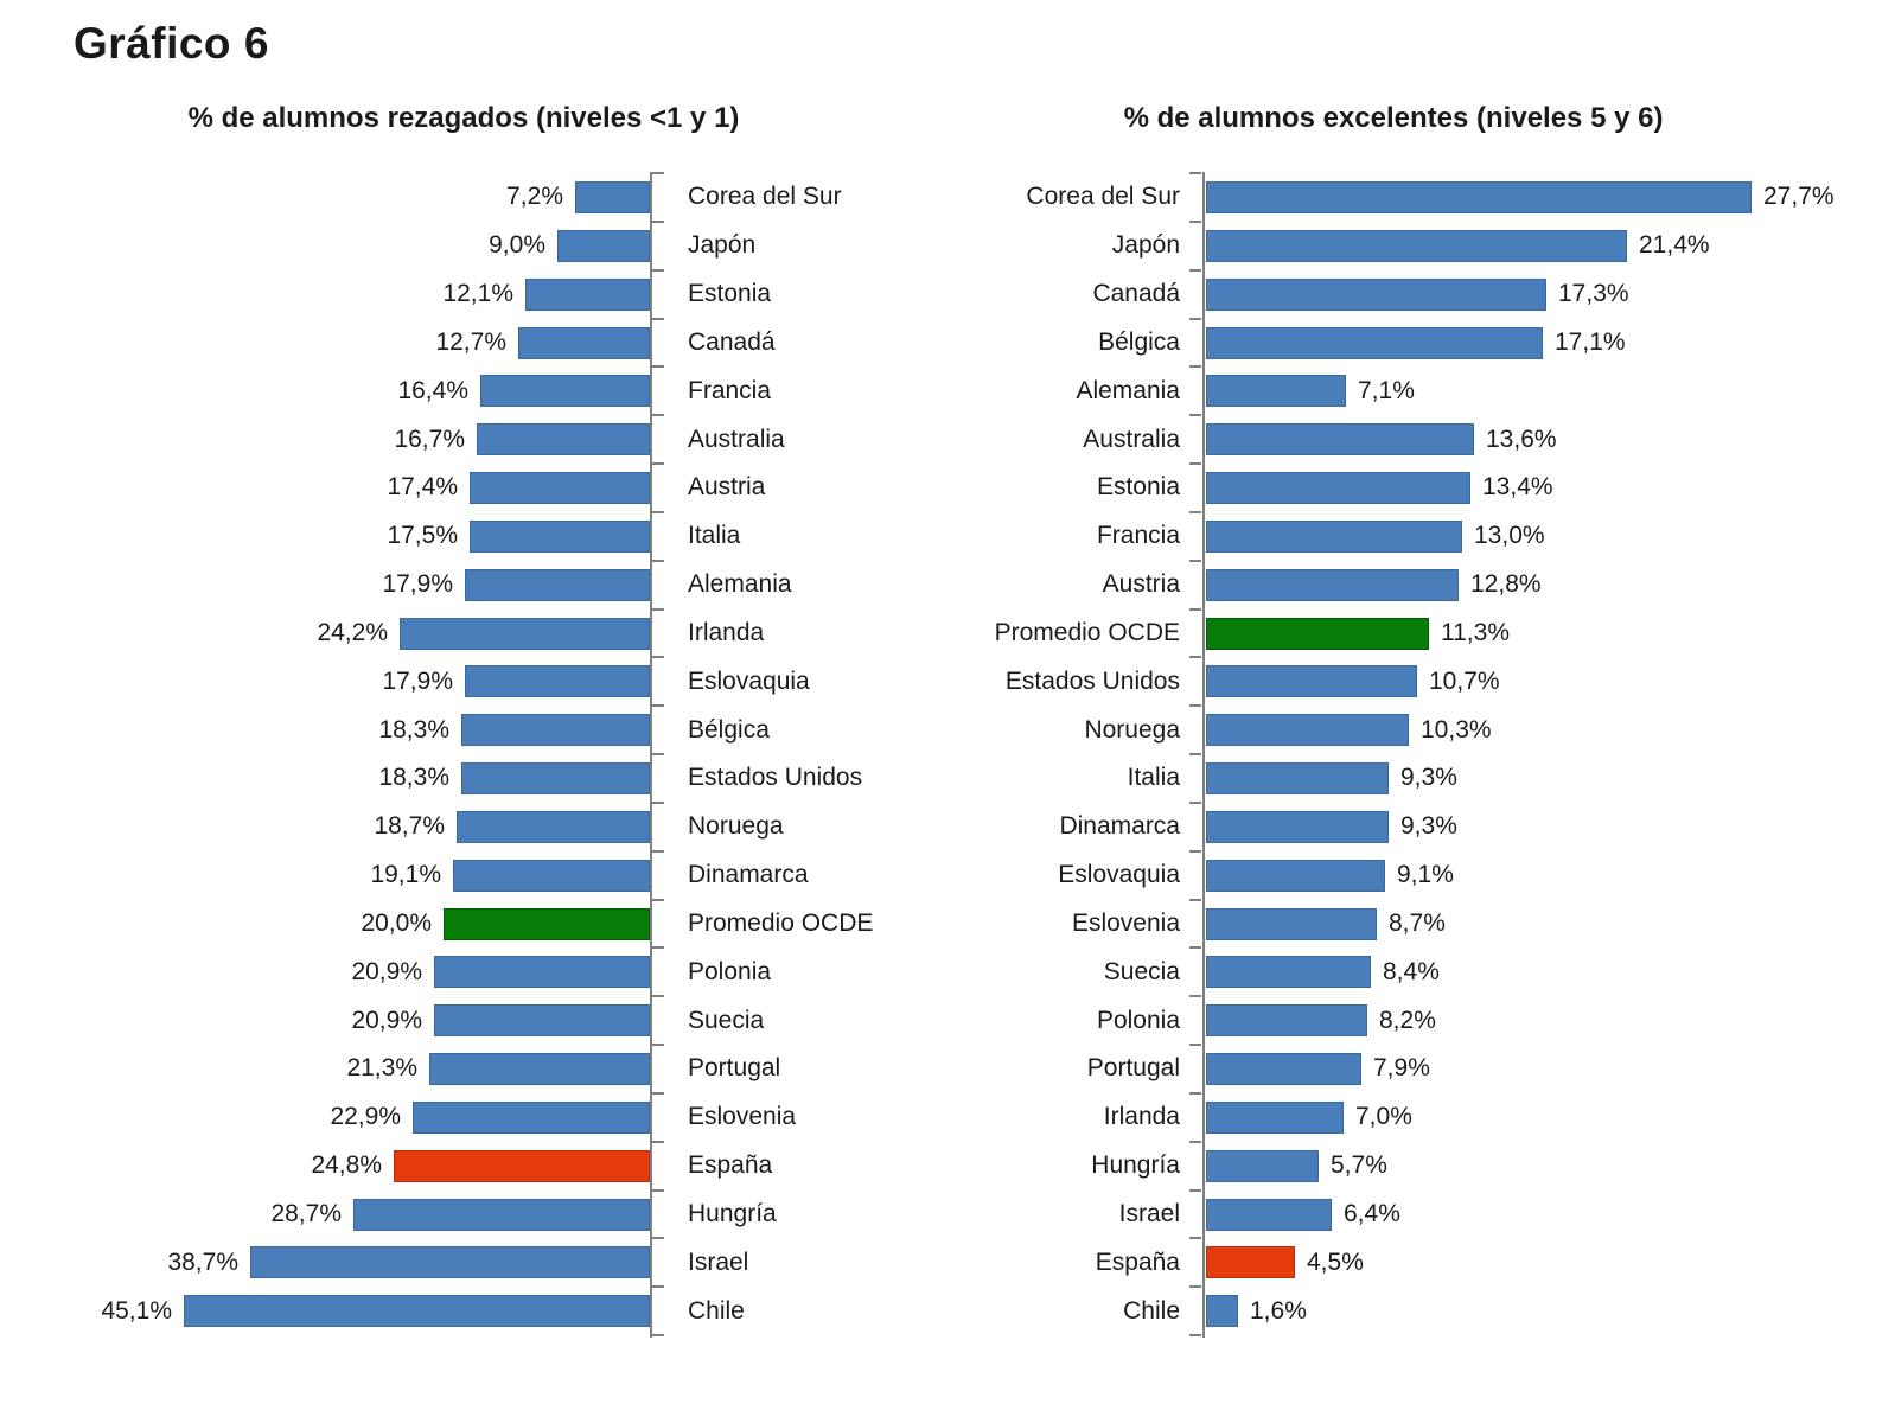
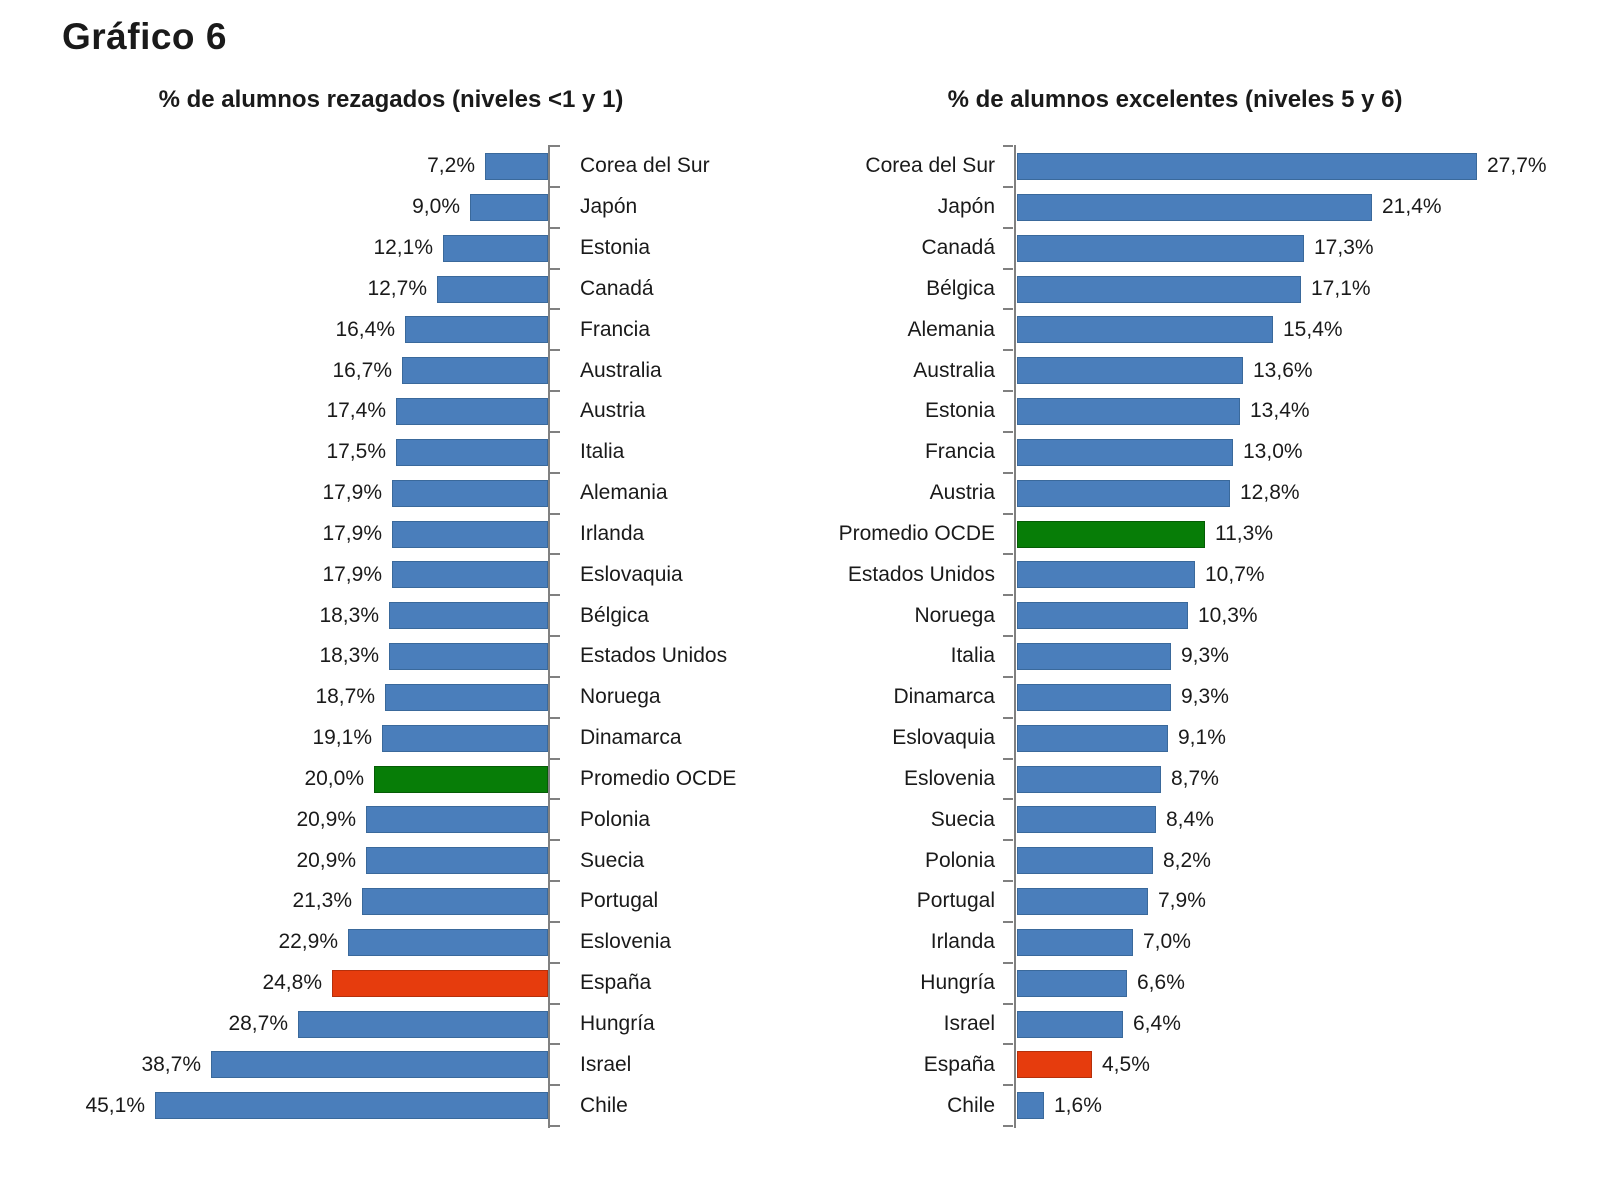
% de alumnos rezagados (niveles <1 y 1)/Irlanda: 24,2% -> 17,9%
% de alumnos excelentes (niveles 5 y 6)/Alemania: 7,1% -> 15,4%
% de alumnos excelentes (niveles 5 y 6)/Hungría: 5,7% -> 6,6%
